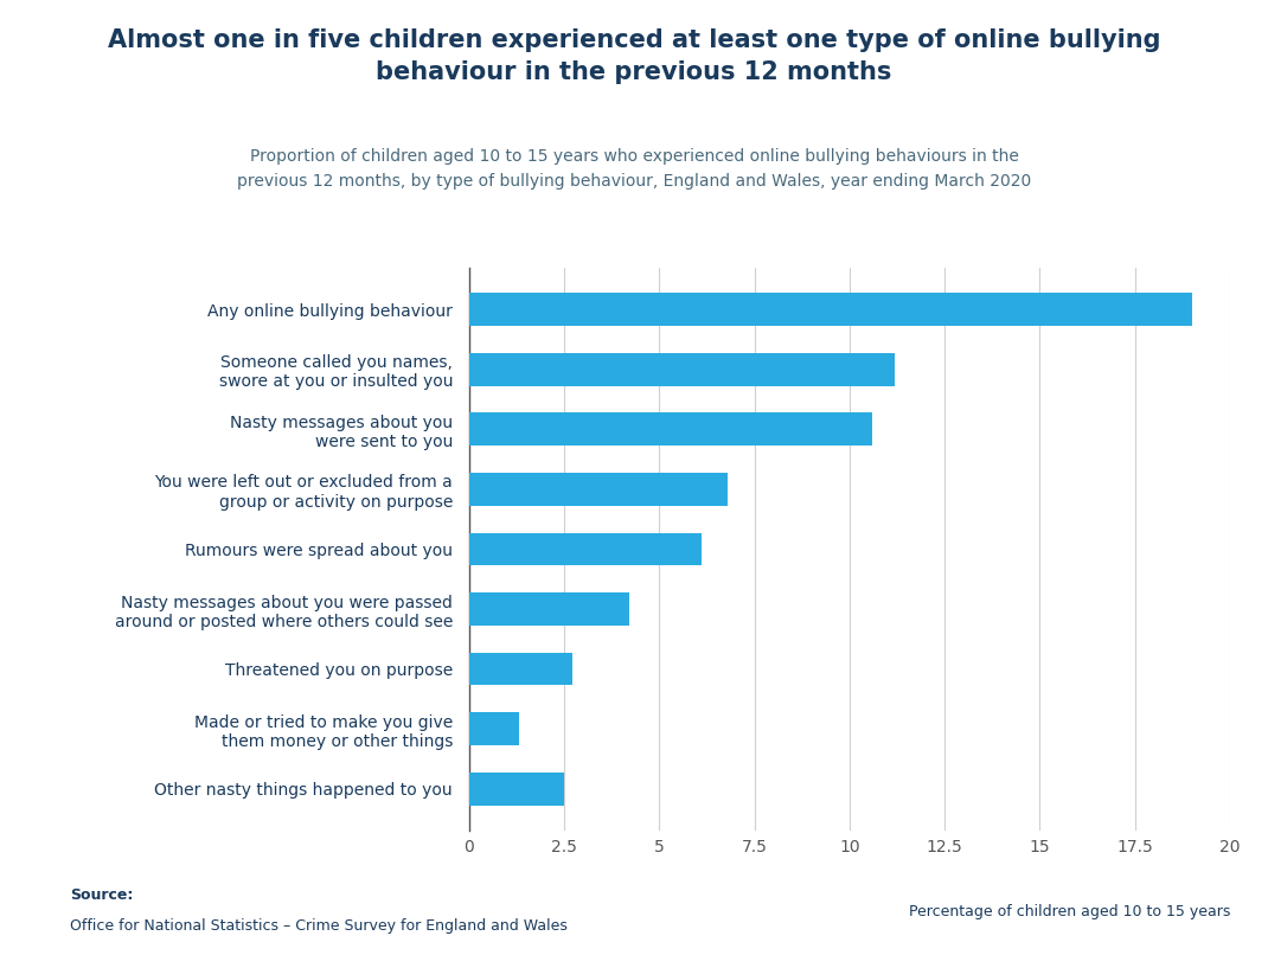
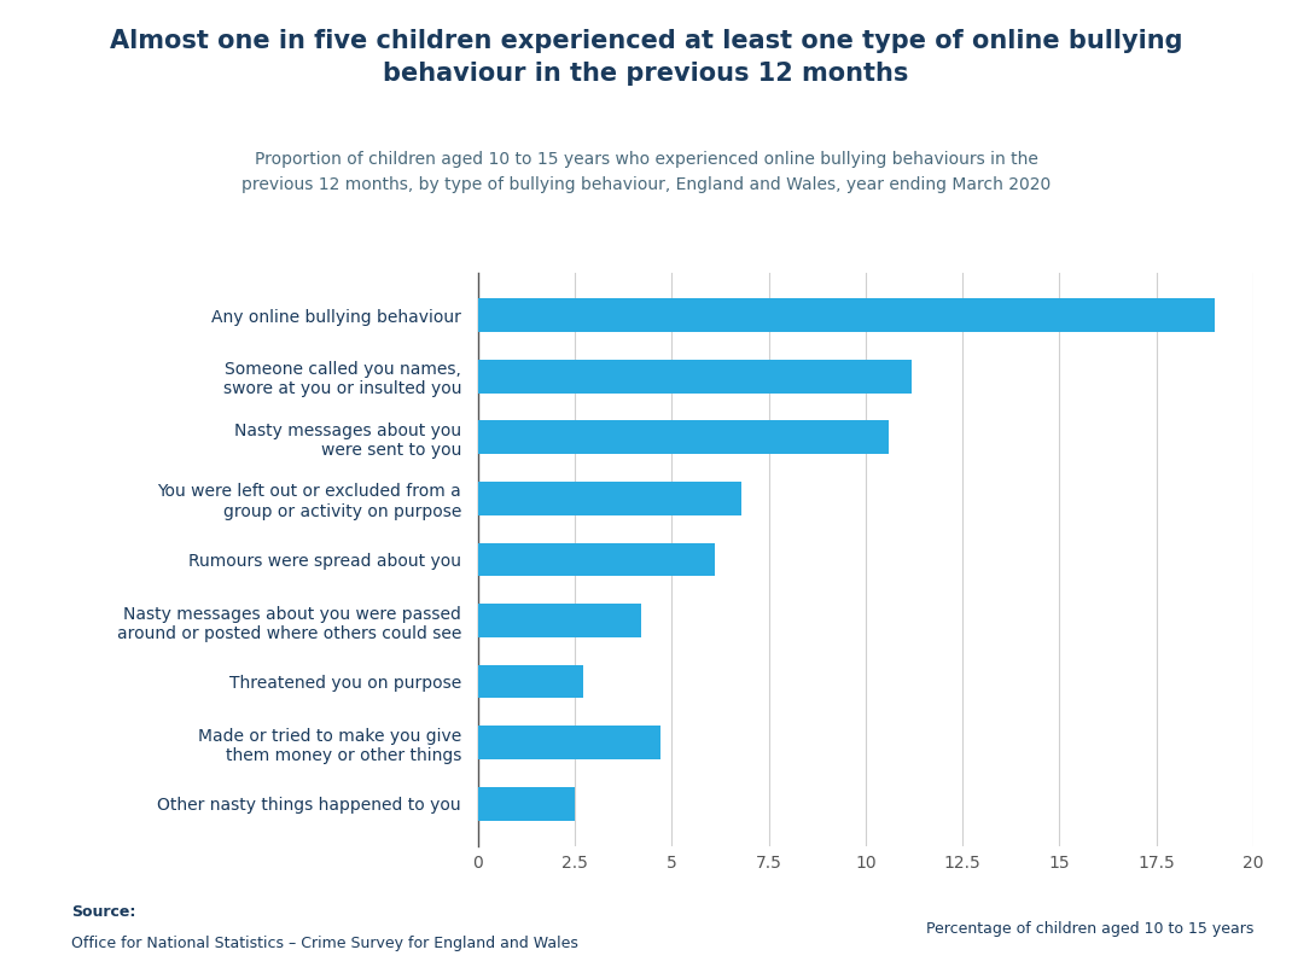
Made or tried to make you give them money or other things: 1.3 -> 4.7
